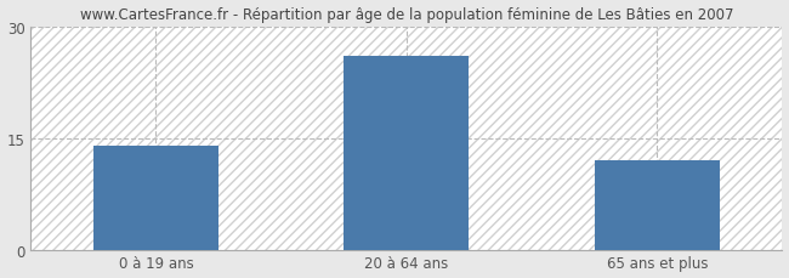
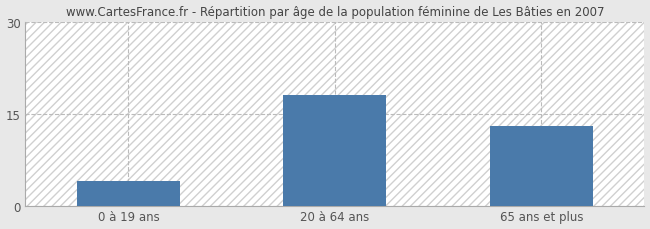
0 à 19 ans: 14 -> 4
20 à 64 ans: 26 -> 18
65 ans et plus: 12 -> 13
